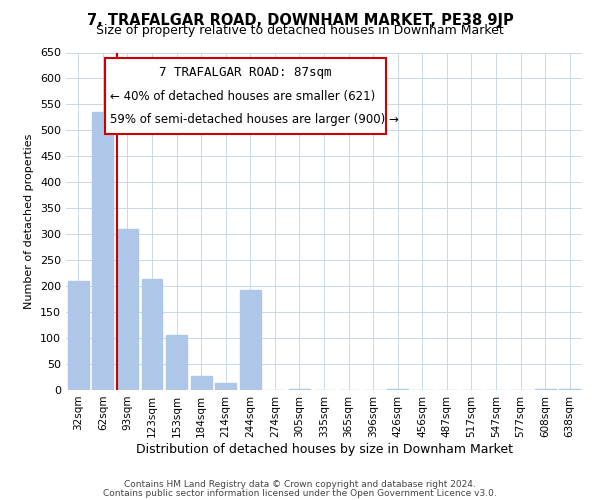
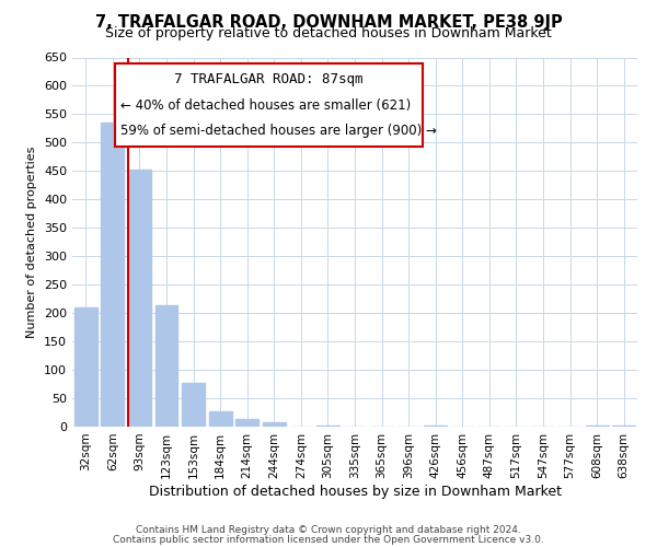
93sqm: 310 -> 452
153sqm: 106 -> 78
244sqm: 192 -> 8
